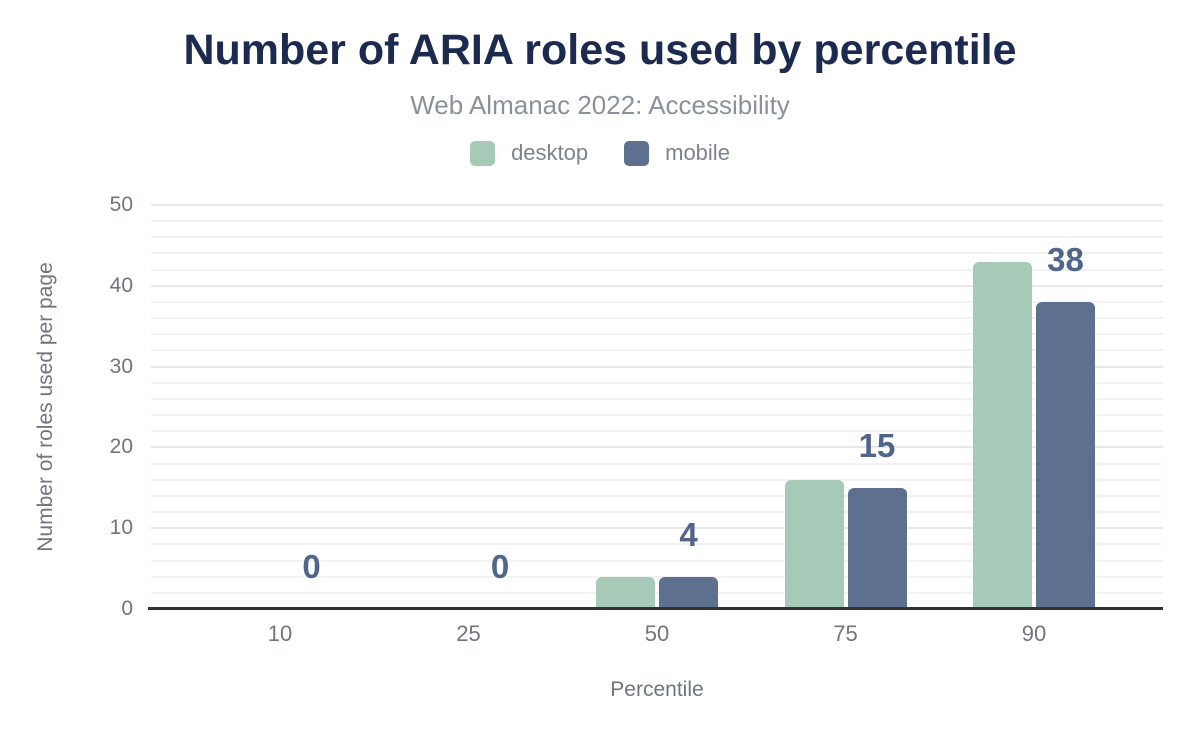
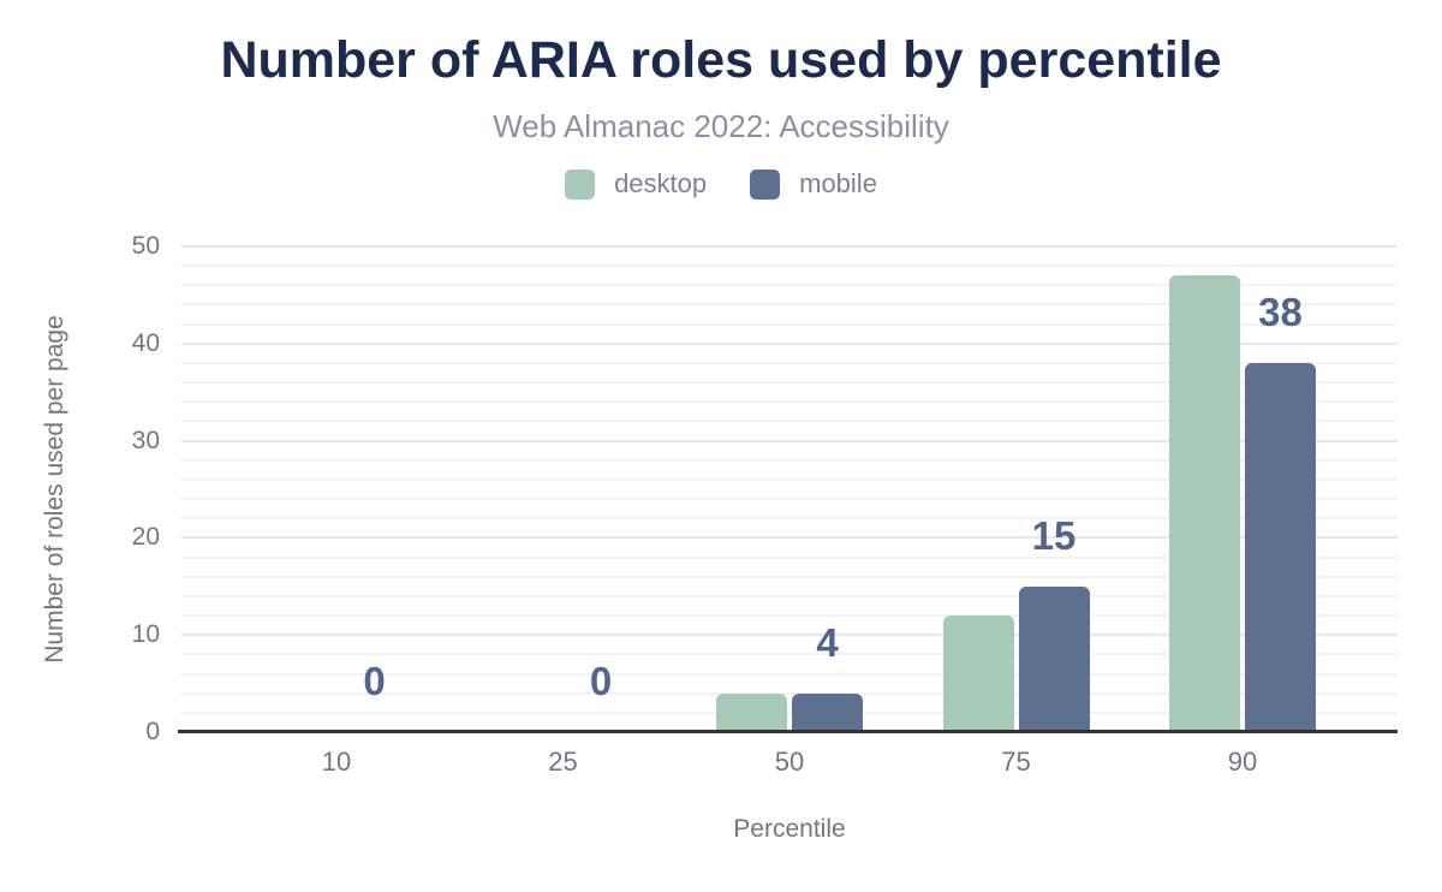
desktop/75: 16 -> 12
desktop/90: 43 -> 47
